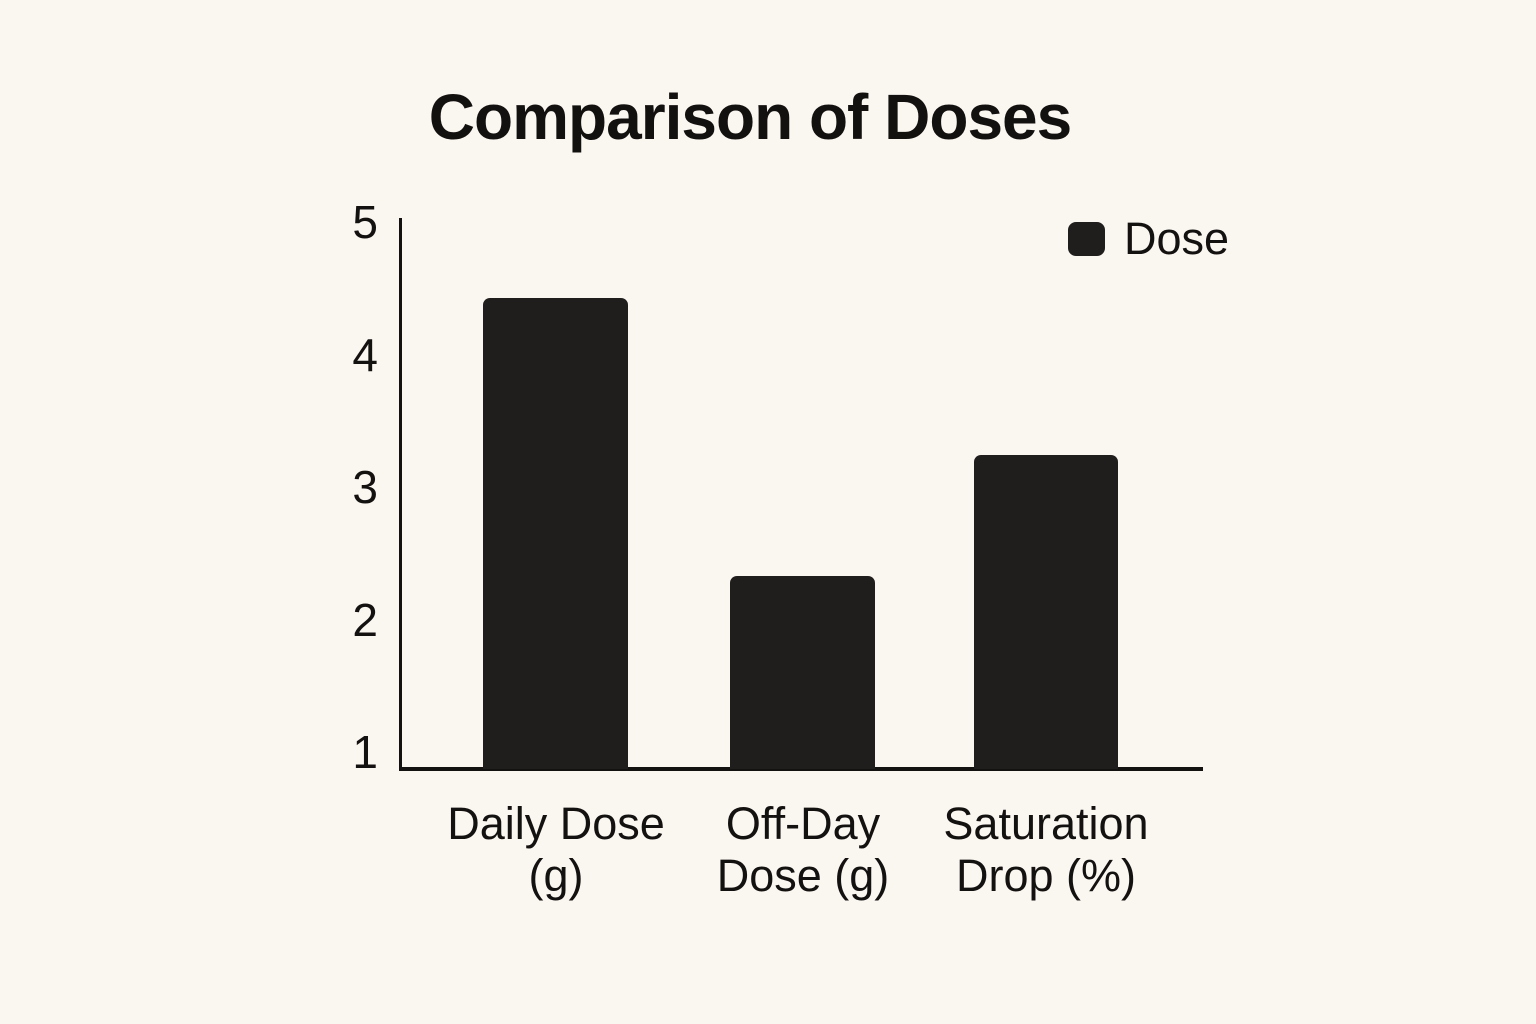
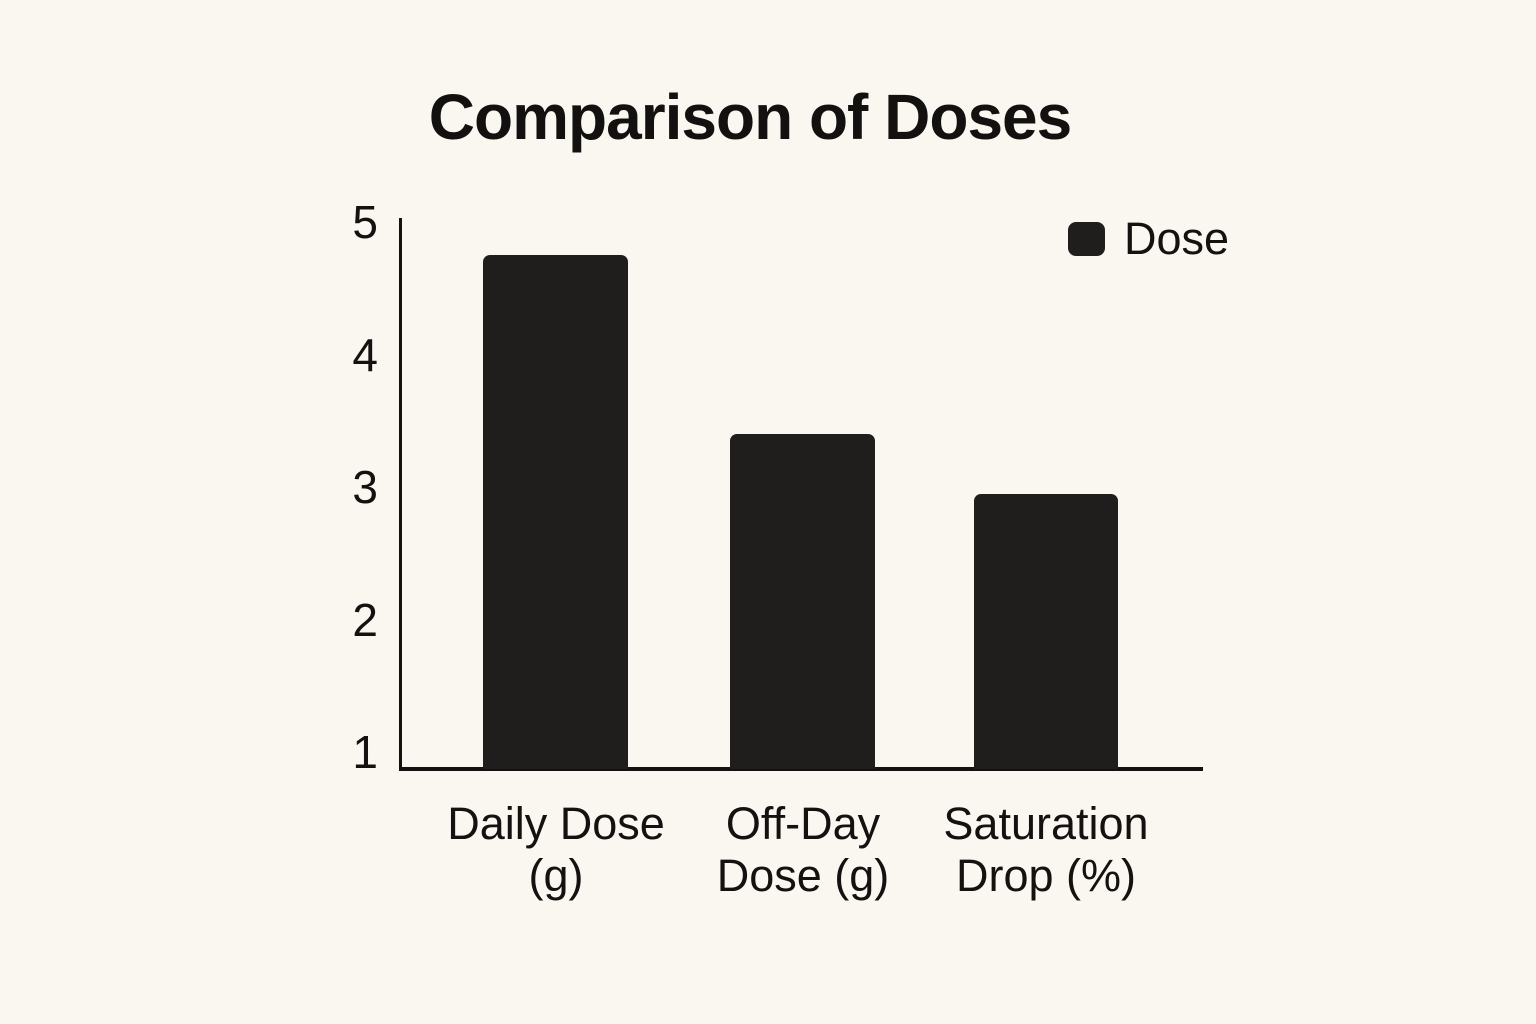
Daily Dose (g): 4.43 -> 4.75
Off-Day Dose (g): 2.33 -> 3.40
Saturation Drop (%): 3.24 -> 2.95
